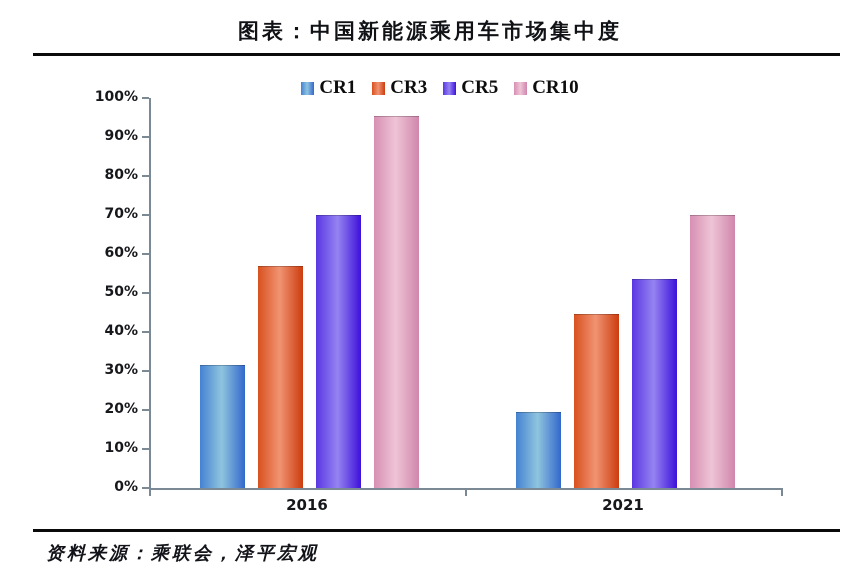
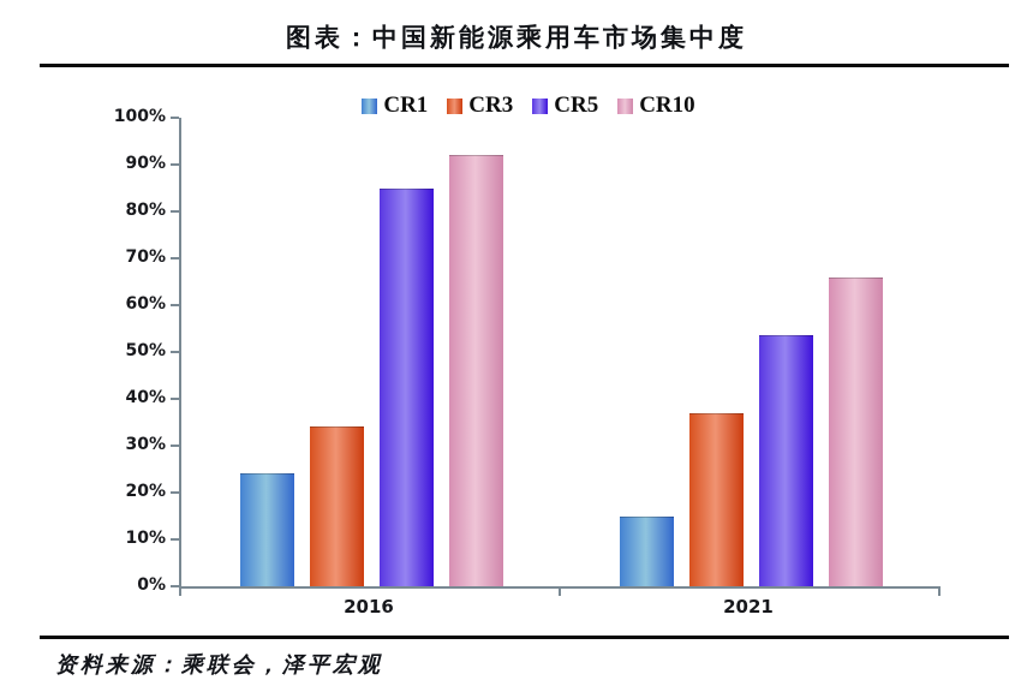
CR1/2016: 32% -> 24%
CR3/2016: 57% -> 34%
CR5/2016: 70% -> 85%
CR10/2016: 96% -> 92%
CR1/2021: 20% -> 15%
CR3/2021: 44% -> 37%
CR10/2021: 70% -> 66%
